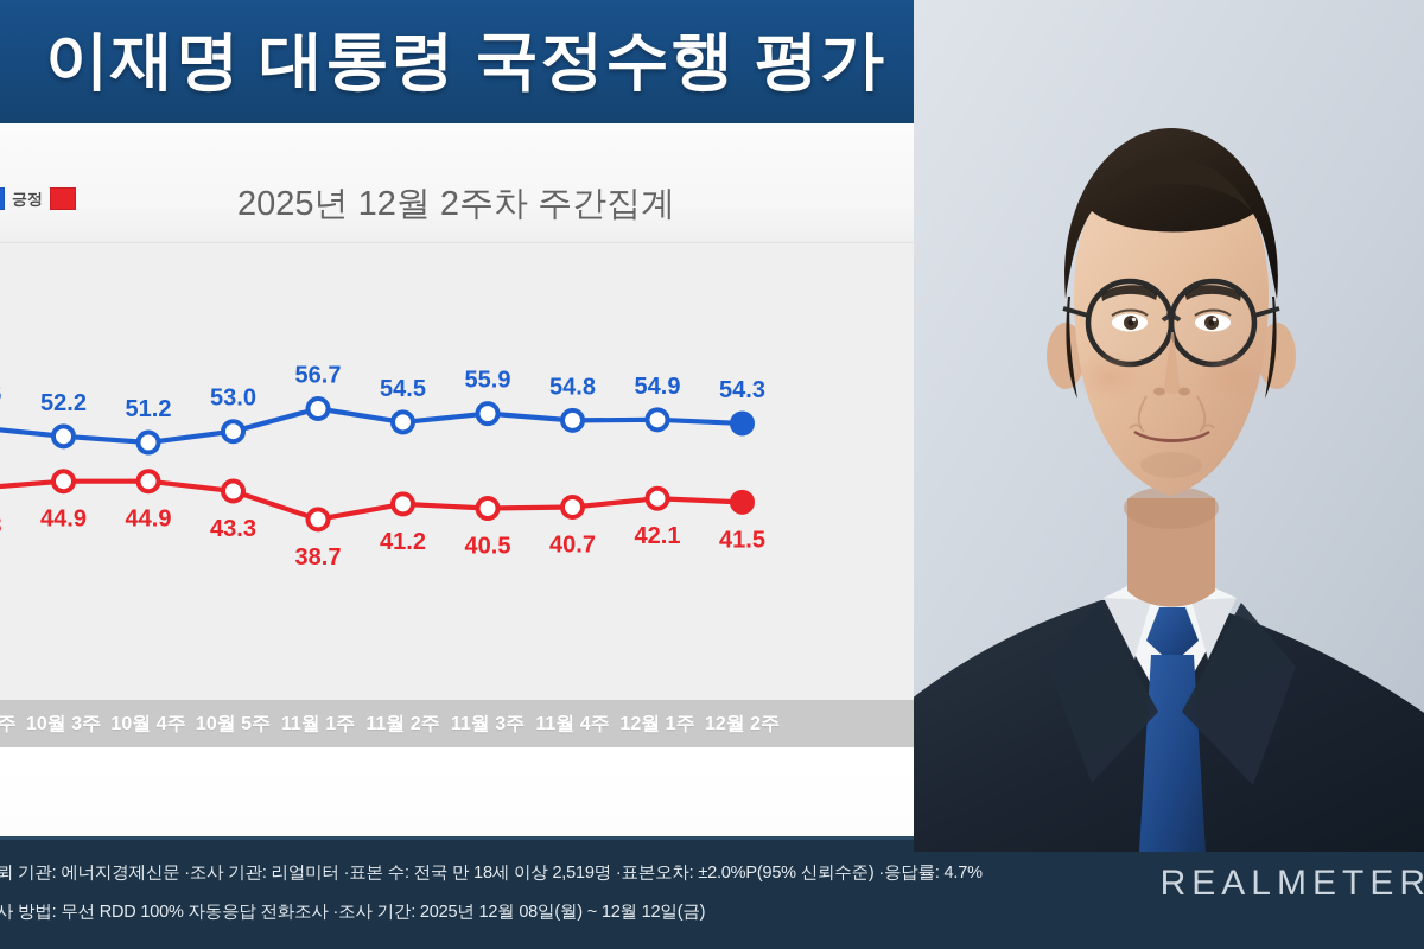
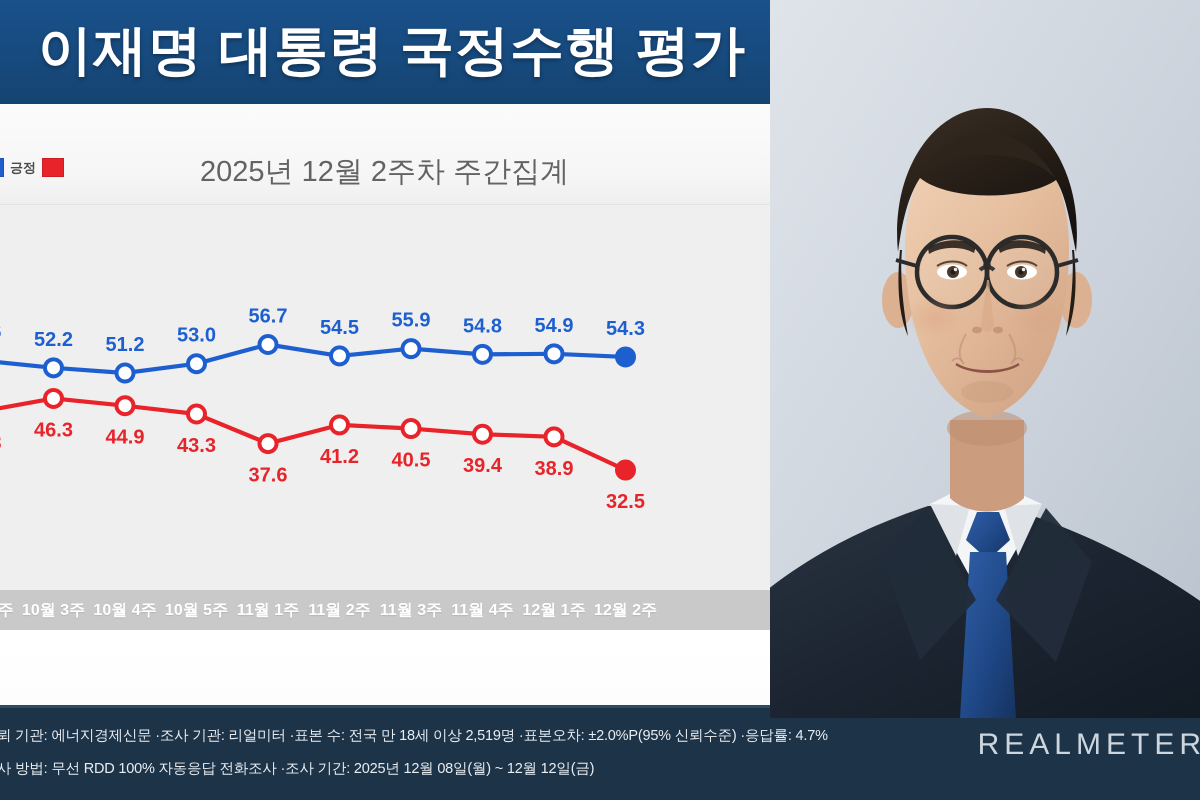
긍정/10월 3주: 44.9 -> 46.3
긍정/11월 1주: 38.7 -> 37.6
긍정/11월 4주: 40.7 -> 39.4
긍정/12월 1주: 42.1 -> 38.9
긍정/12월 2주: 41.5 -> 32.5
